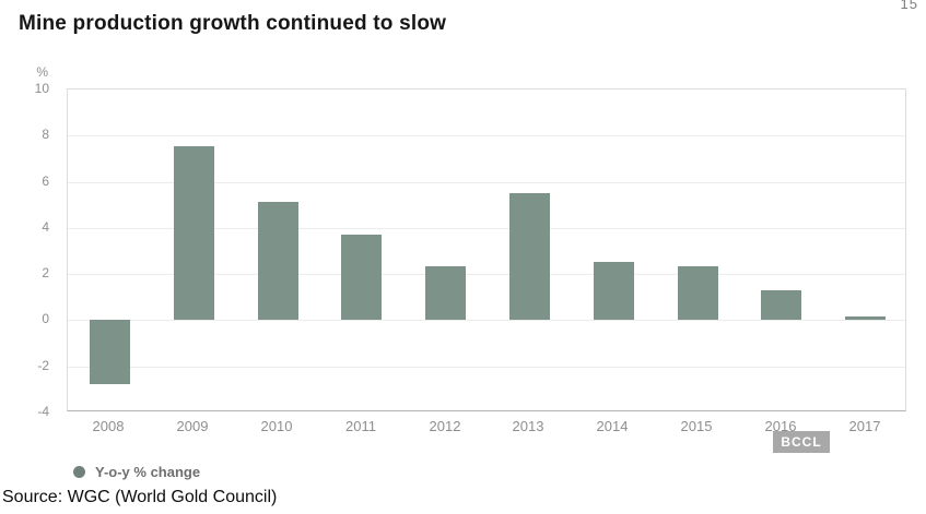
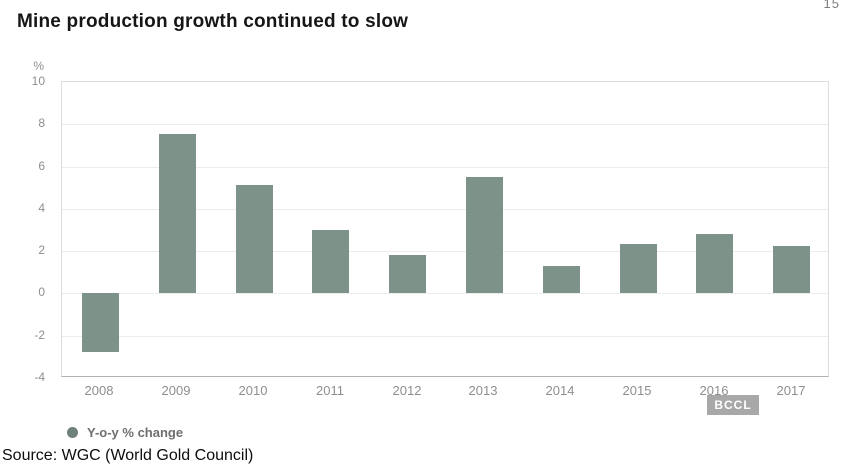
2011: 3.7 -> 3.0
2012: 2.3 -> 1.8
2014: 2.5 -> 1.3
2016: 1.3 -> 2.8
2017: 0.1 -> 2.2
